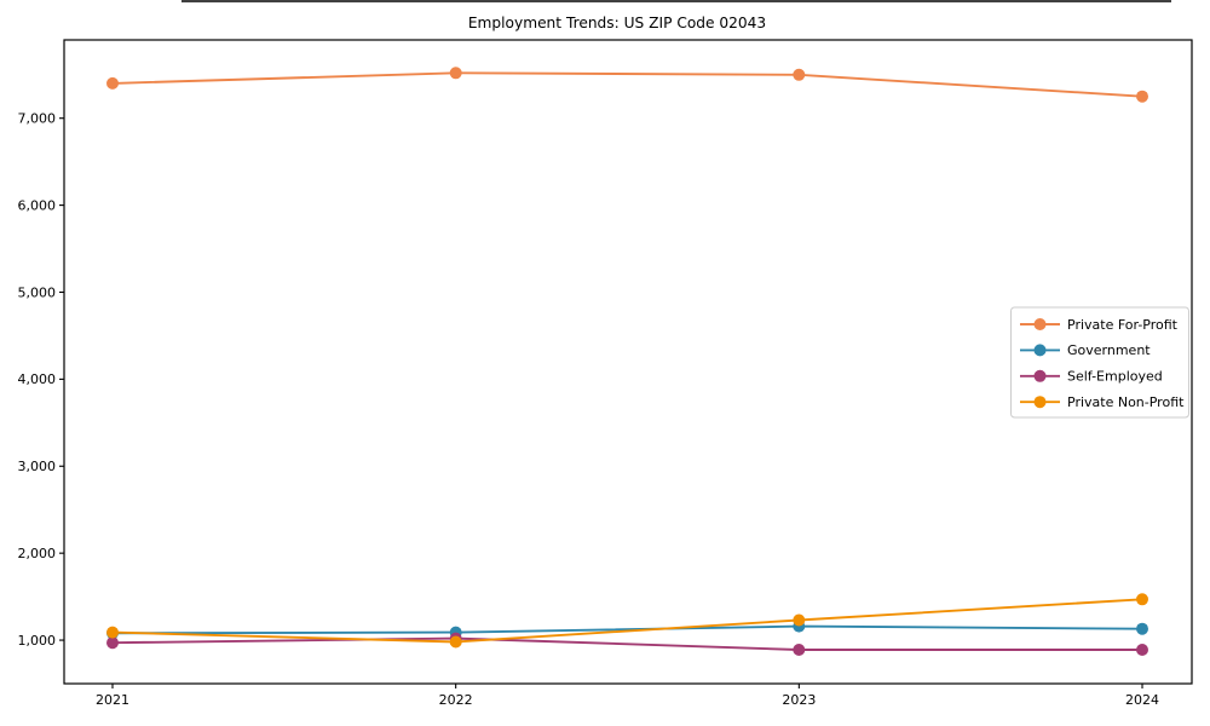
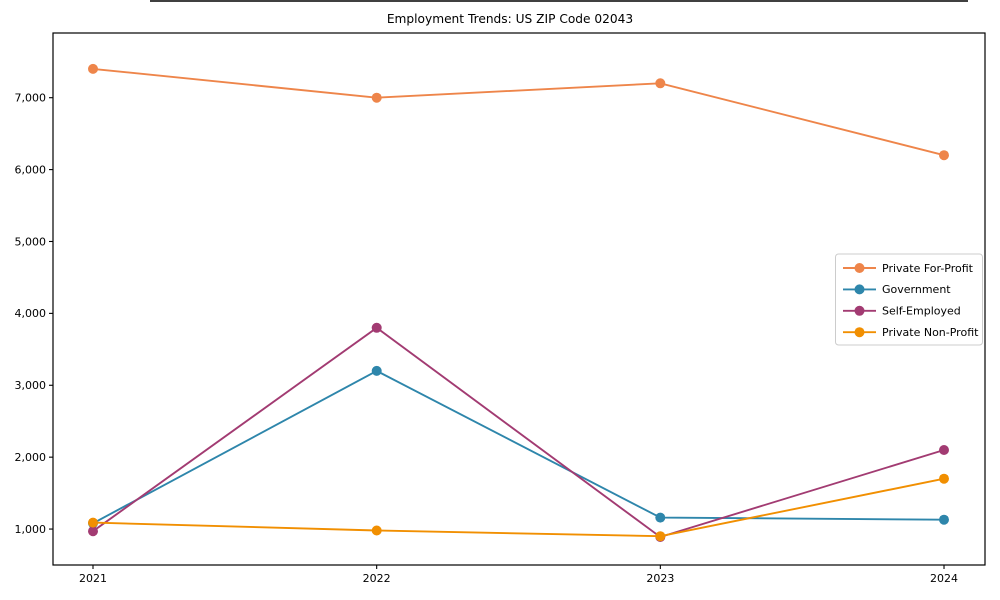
Private For-Profit/2022: 7500 -> 7000
Government/2022: 1100 -> 3200
Self-Employed/2022: 1000 -> 3800
Private For-Profit/2023: 7500 -> 7200
Private Non-Profit/2023: 1200 -> 900
Private For-Profit/2024: 7200 -> 6200
Self-Employed/2024: 900 -> 2100
Private Non-Profit/2024: 1500 -> 1700
